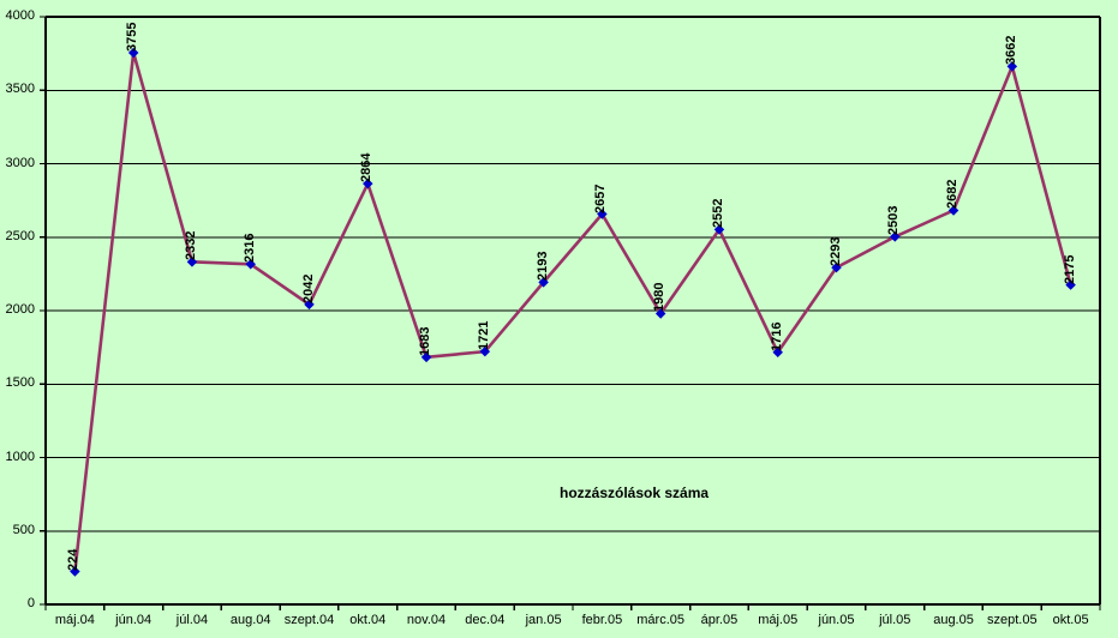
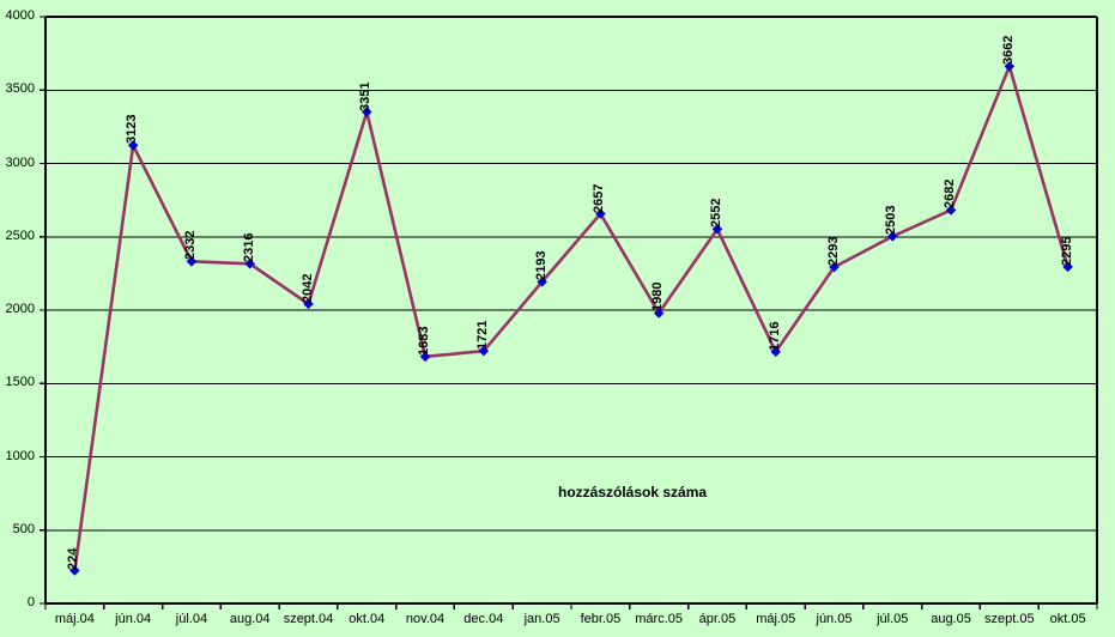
jún.04: 3755 -> 3123
okt.04: 2864 -> 3351
okt.05: 2175 -> 2295
